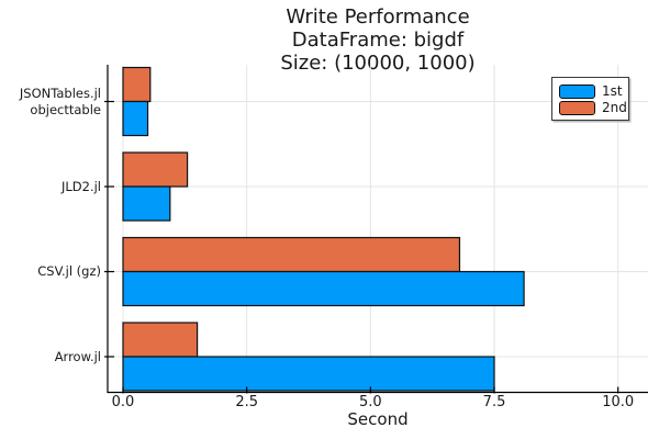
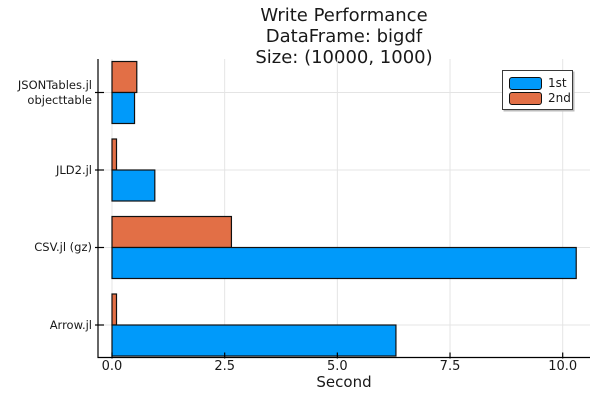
2nd/JLD2.jl: 1.3 -> 0.1
1st/CSV.jl (gz): 8.1 -> 10.3
2nd/CSV.jl (gz): 6.8 -> 2.6
1st/Arrow.jl: 7.5 -> 6.3
2nd/Arrow.jl: 1.5 -> 0.1
